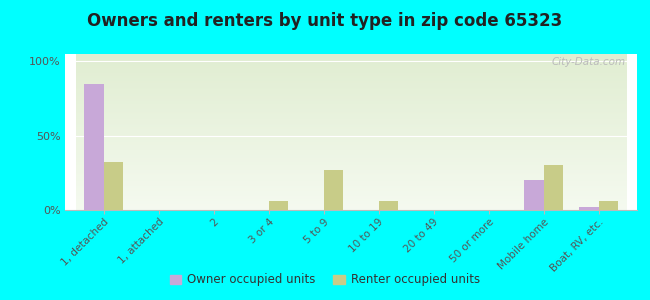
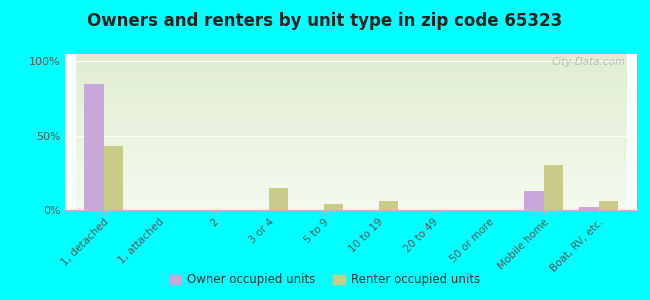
Renter occupied units/1, detached: 32% -> 43%
Renter occupied units/3 or 4: 6% -> 15%
Renter occupied units/5 to 9: 27% -> 4%
Owner occupied units/Mobile home: 20% -> 13%
